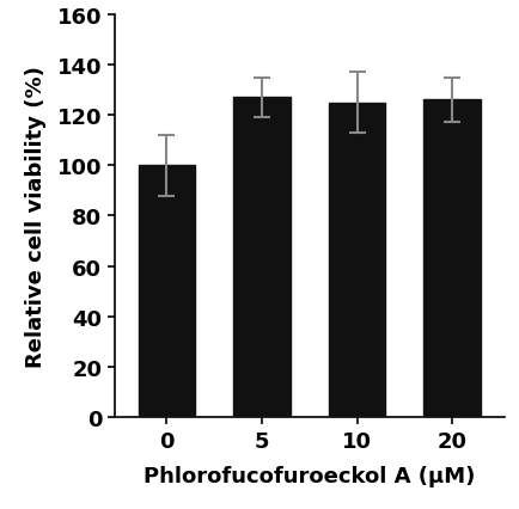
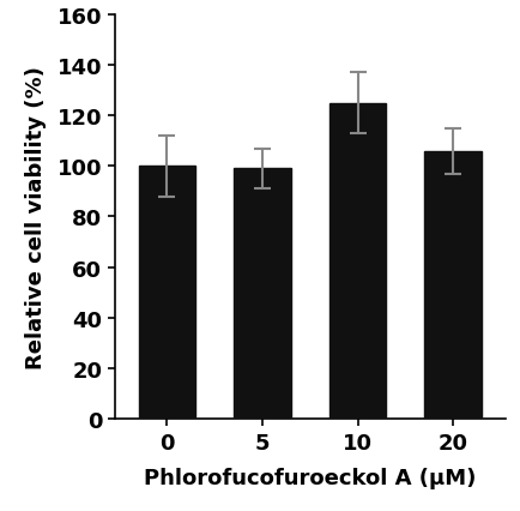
5: 127 -> 99
20: 126 -> 106
